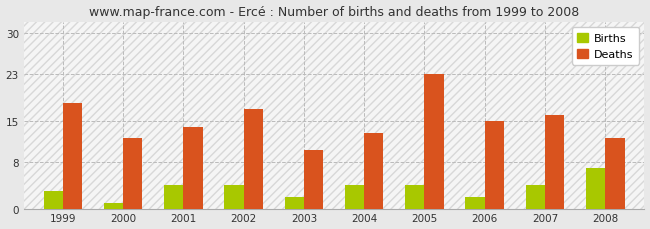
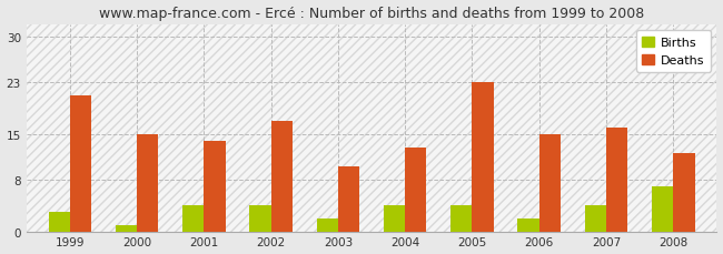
Deaths/1999: 18 -> 21
Deaths/2000: 12 -> 15
